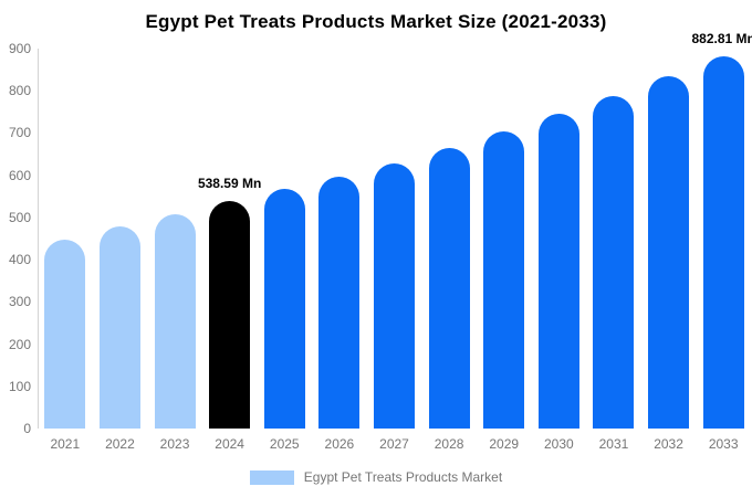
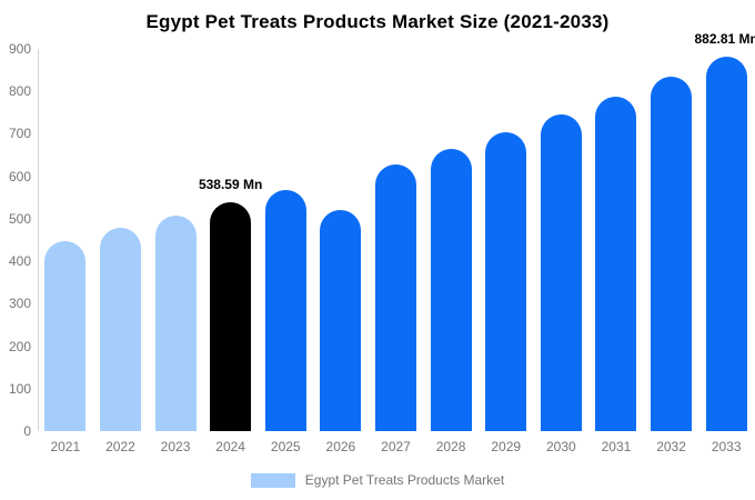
2026: 600 -> 520
